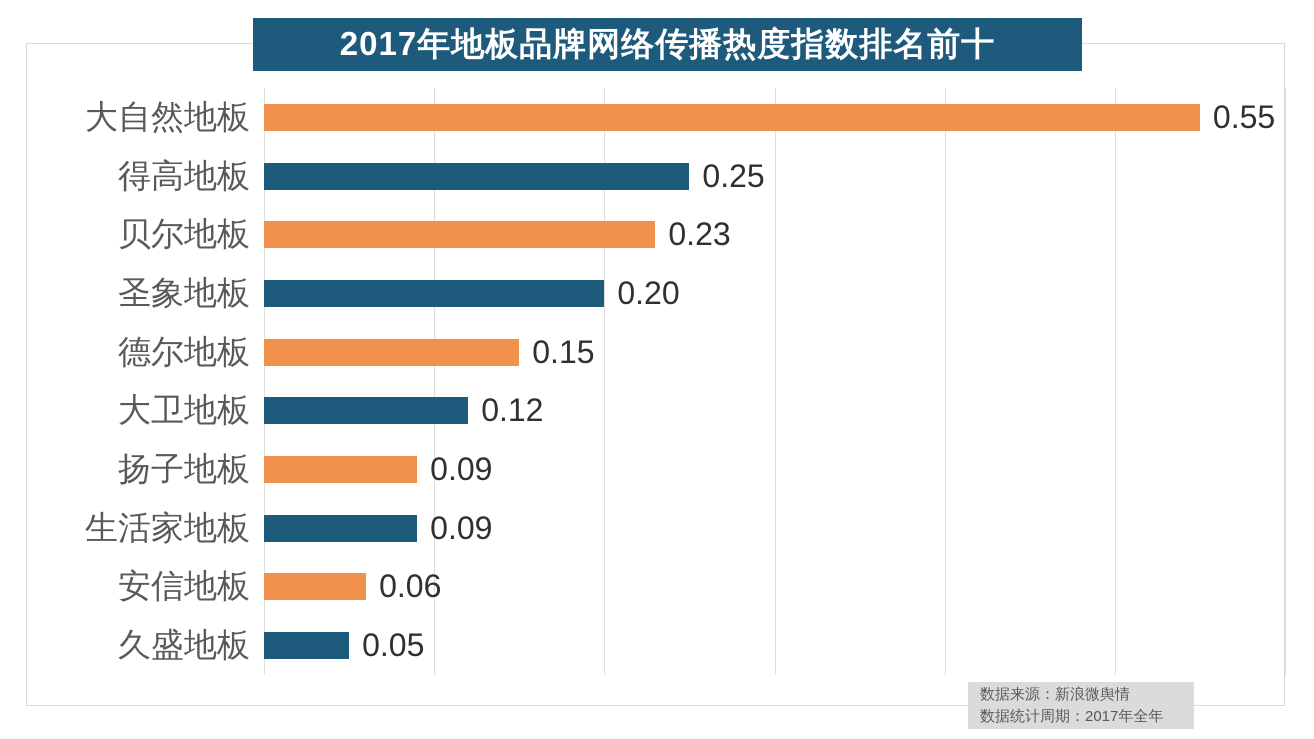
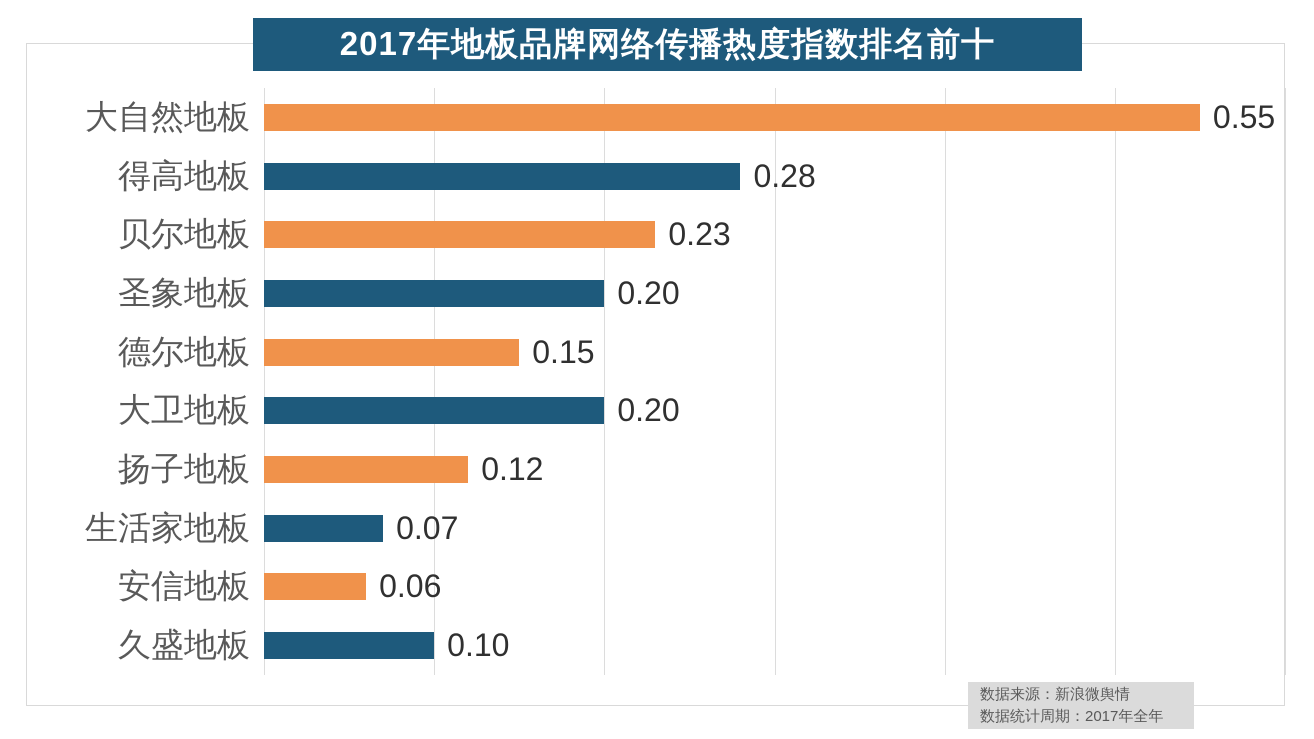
得高地板: 0.25 -> 0.28
大卫地板: 0.12 -> 0.20
扬子地板: 0.09 -> 0.12
生活家地板: 0.09 -> 0.07
久盛地板: 0.05 -> 0.10
